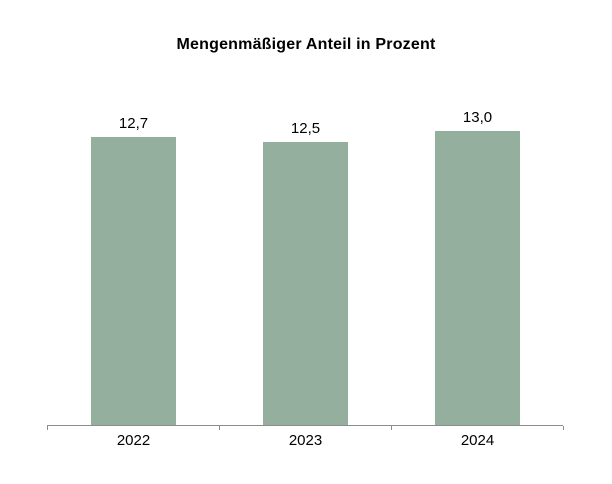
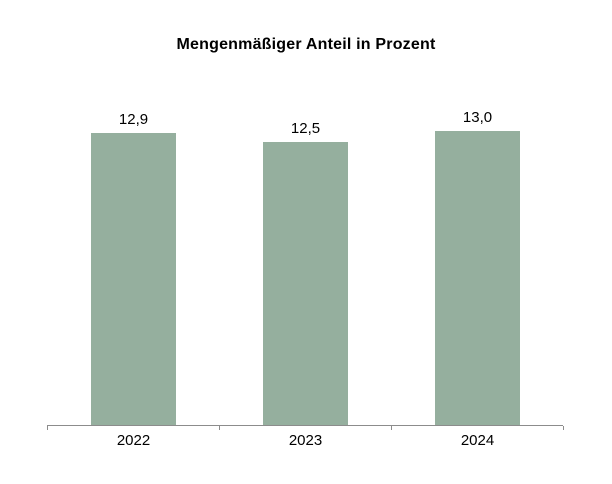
2022: 12,7 -> 12,9
